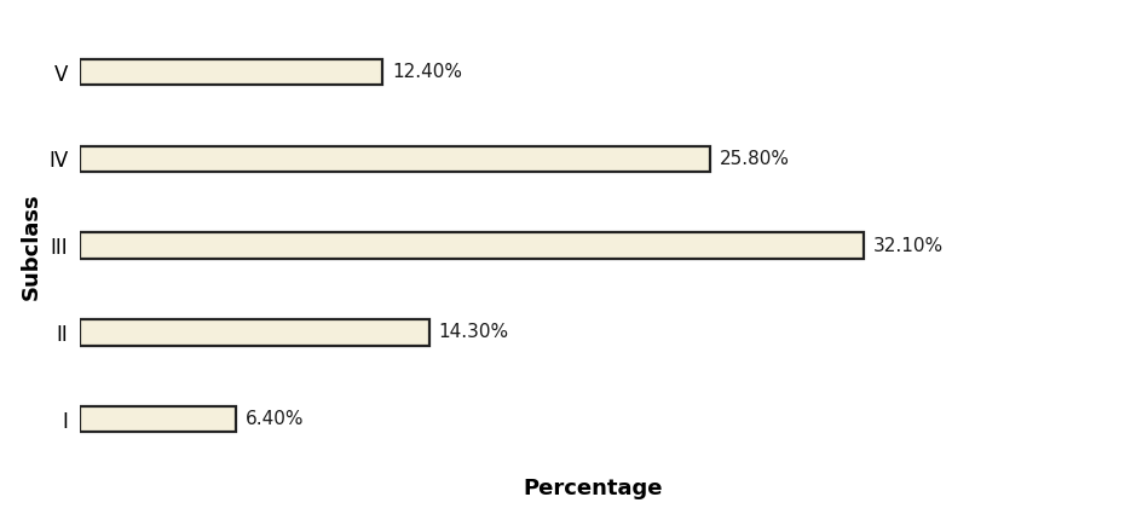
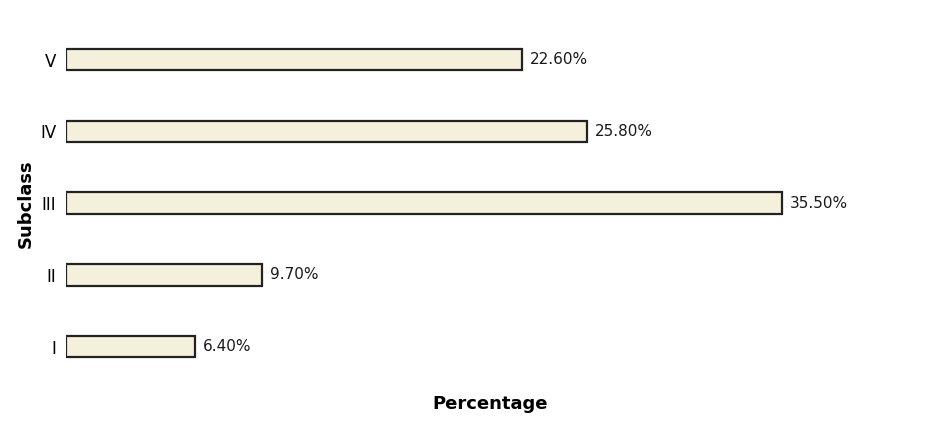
V: 12.40% -> 22.60%
III: 32.10% -> 35.50%
II: 14.30% -> 9.70%
